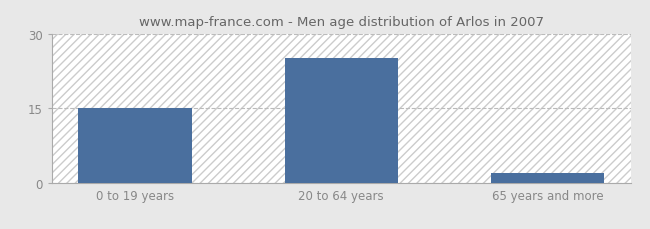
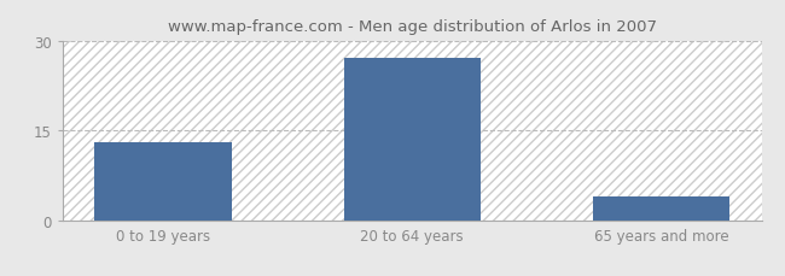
0 to 19 years: 15 -> 13
20 to 64 years: 25 -> 27
65 years and more: 2 -> 4
